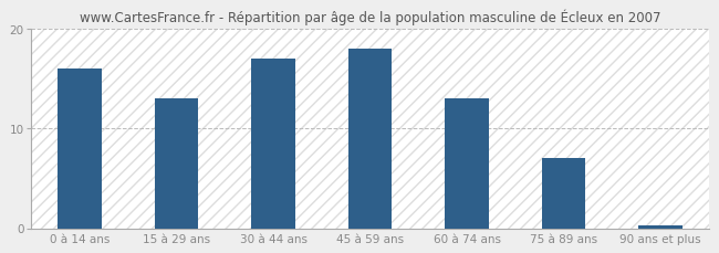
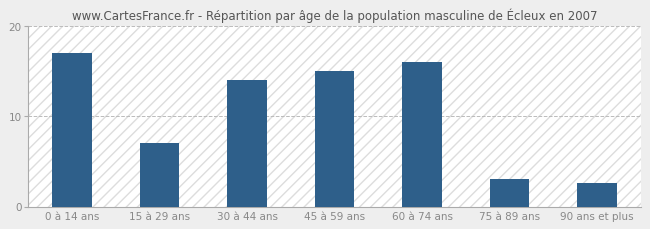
0 à 14 ans: 16.0 -> 17.0
15 à 29 ans: 13.0 -> 7.0
30 à 44 ans: 17.0 -> 14.0
45 à 59 ans: 18.0 -> 15.0
60 à 74 ans: 13.0 -> 16.0
75 à 89 ans: 7.0 -> 3.0
90 ans et plus: 0.3 -> 2.6
